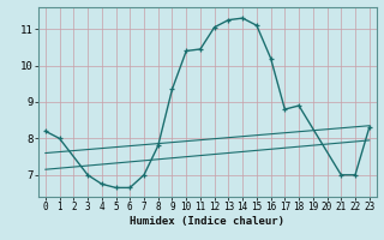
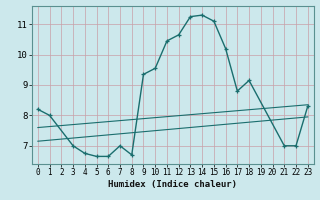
8: 7.80 -> 6.70
10: 10.40 -> 9.55
12: 11.05 -> 10.65
18: 8.90 -> 9.15
